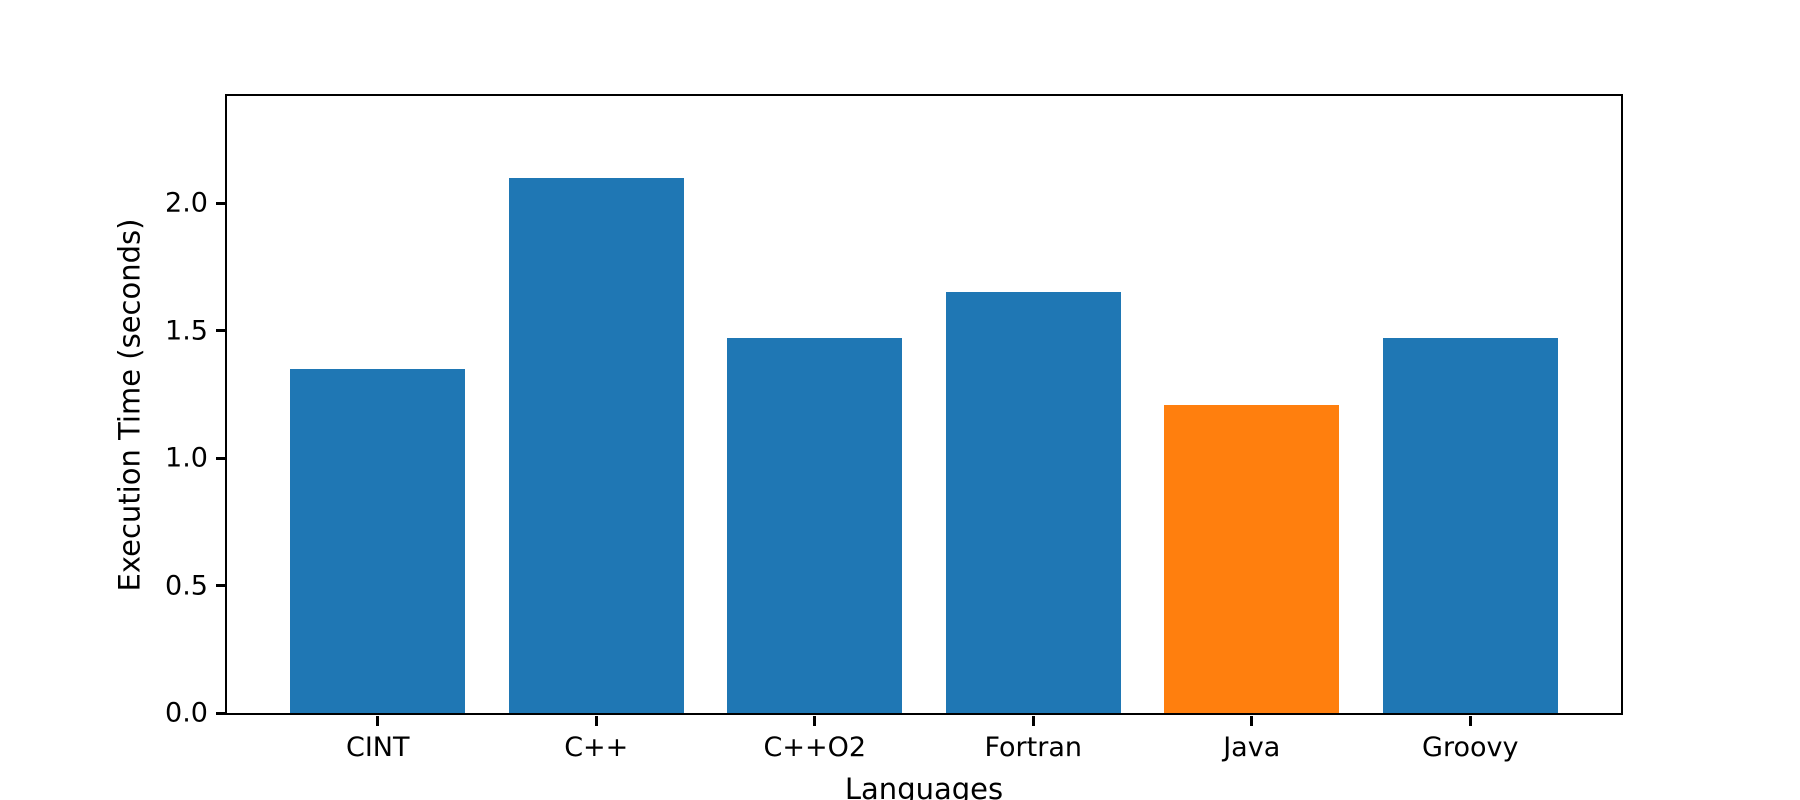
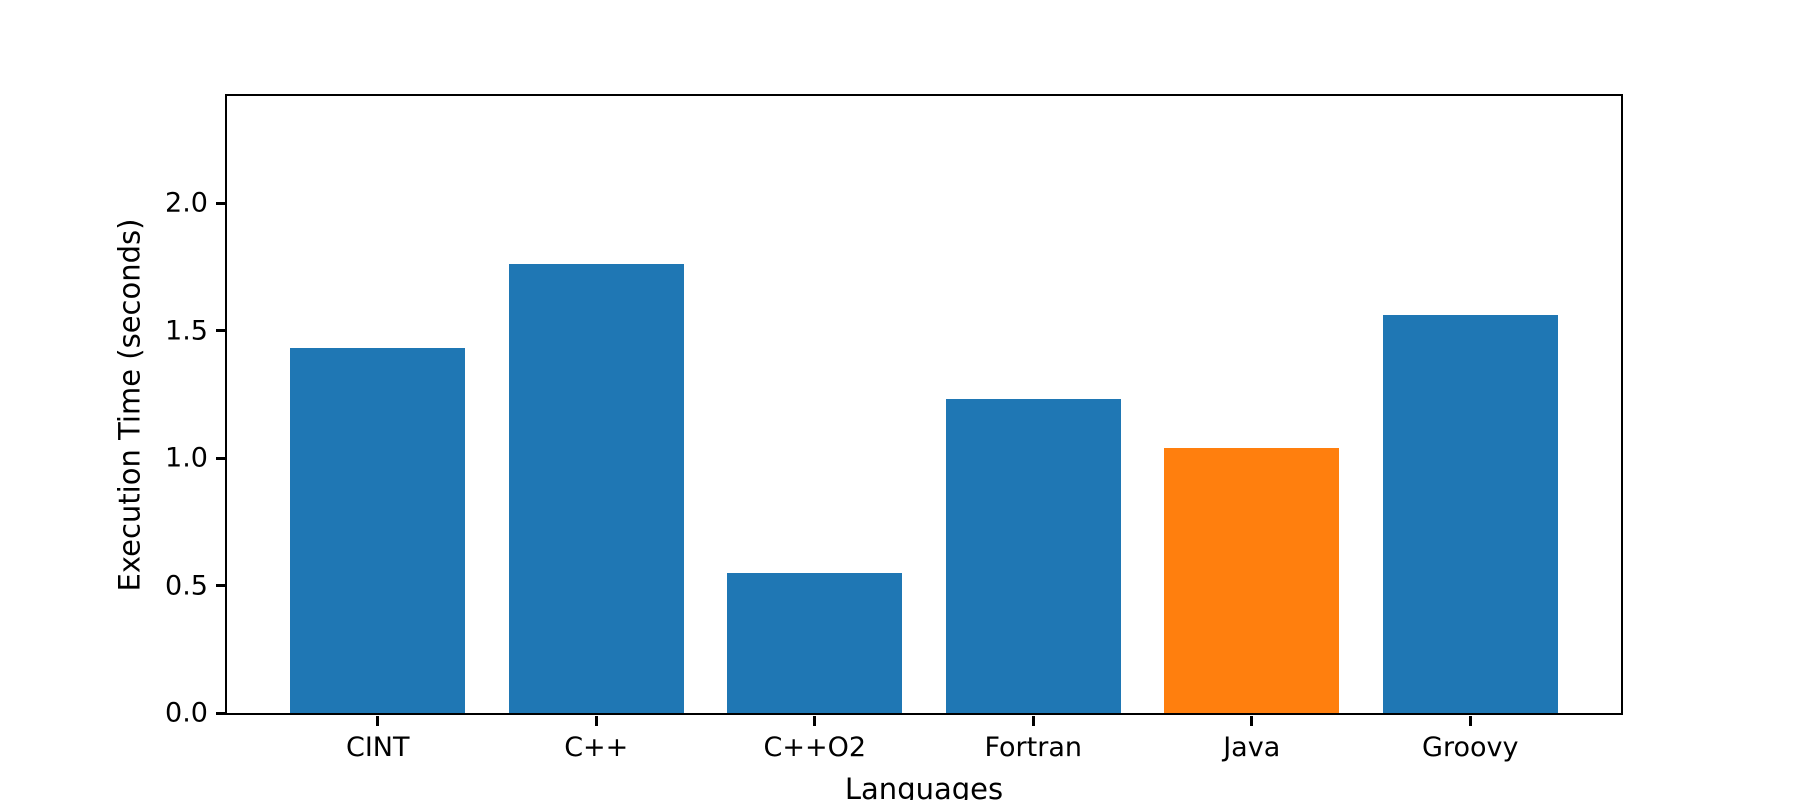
CINT: 1.35 -> 1.43
C++: 2.10 -> 1.76
C++O2: 1.47 -> 0.55
Fortran: 1.65 -> 1.23
Java: 1.21 -> 1.04
Groovy: 1.47 -> 1.56
